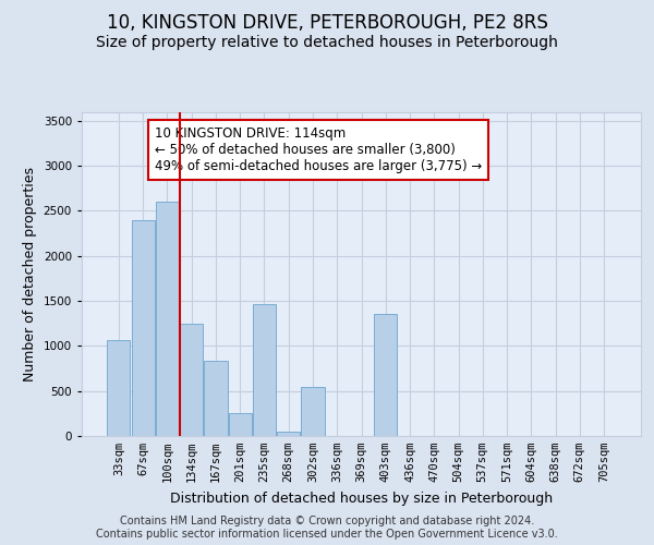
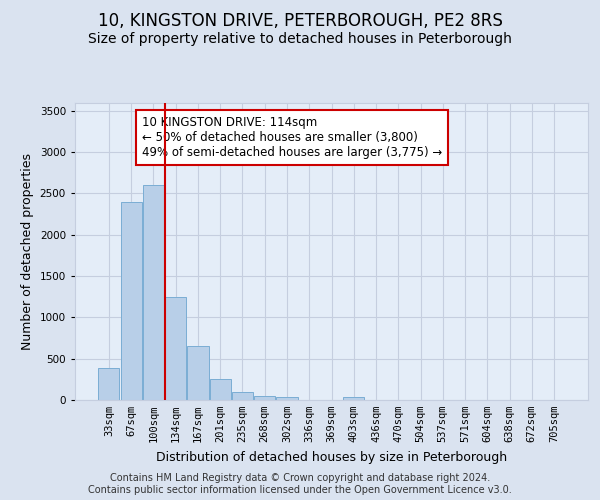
33sqm: 1060 -> 390
167sqm: 840 -> 650
235sqm: 1460 -> 100
302sqm: 540 -> 40
403sqm: 1360 -> 40
